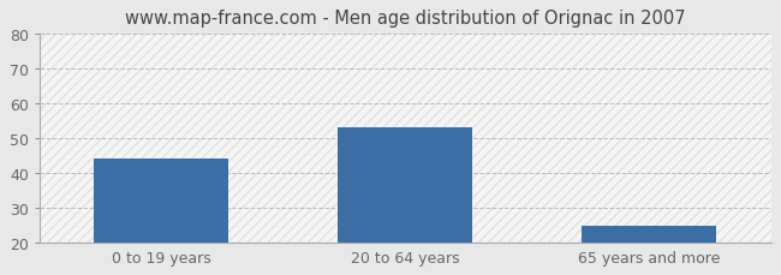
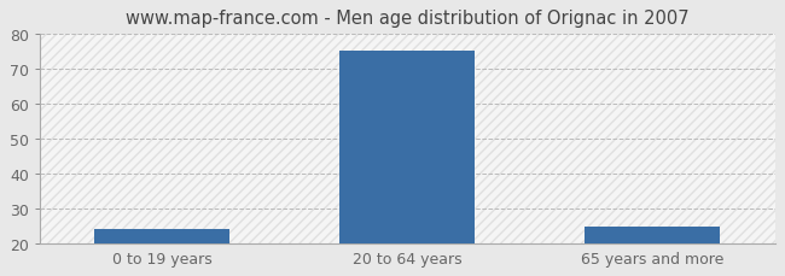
0 to 19 years: 44 -> 24
20 to 64 years: 53 -> 75
